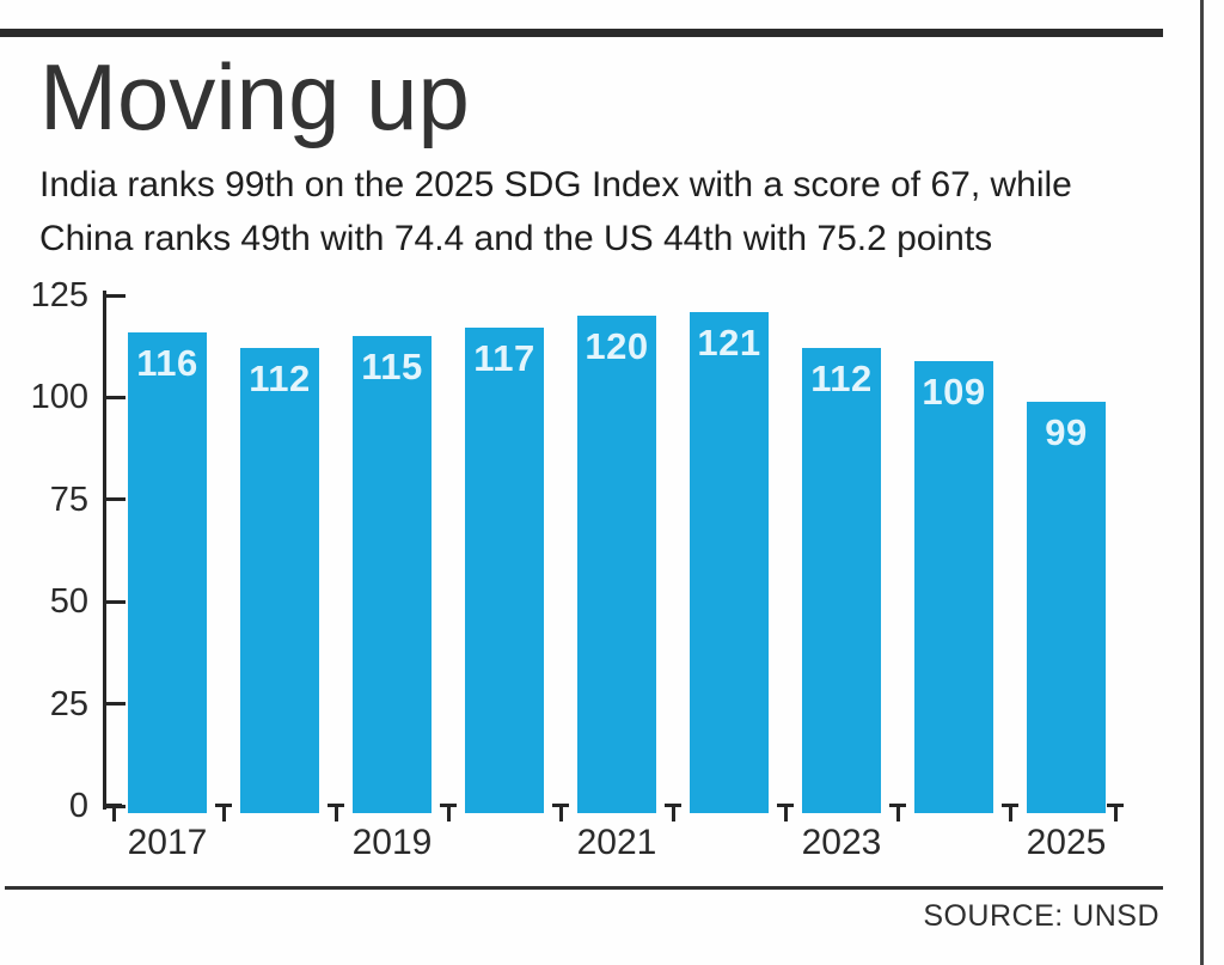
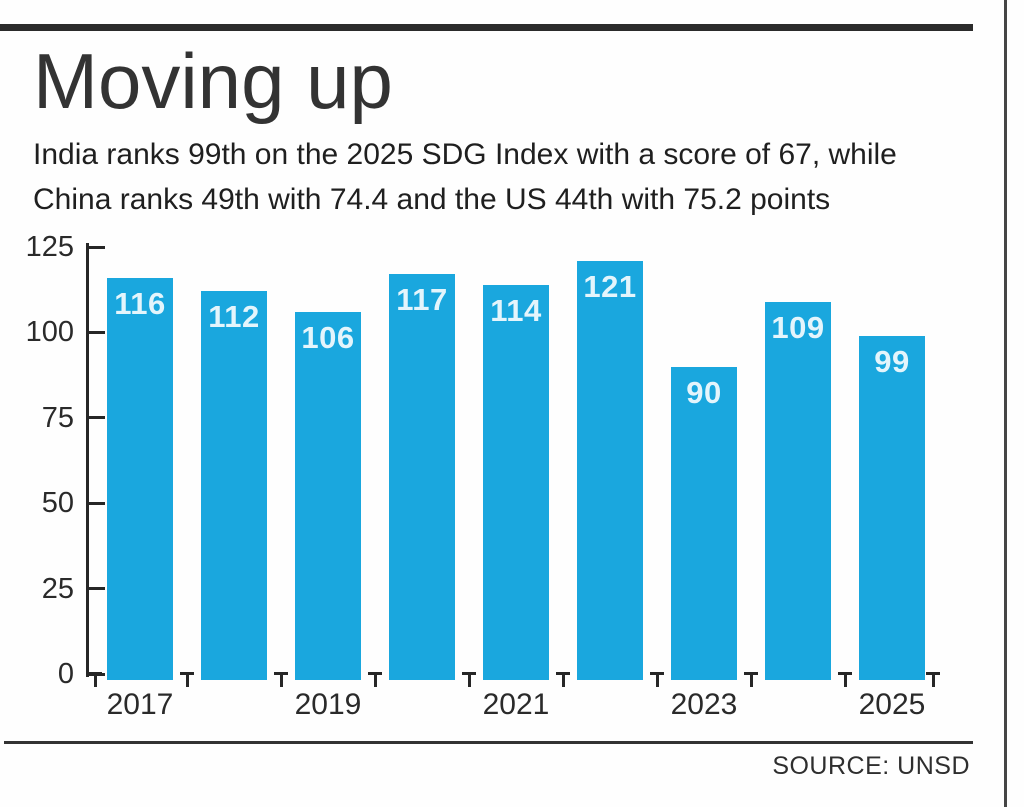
2019: 115 -> 106
2021: 120 -> 114
2023: 112 -> 90
